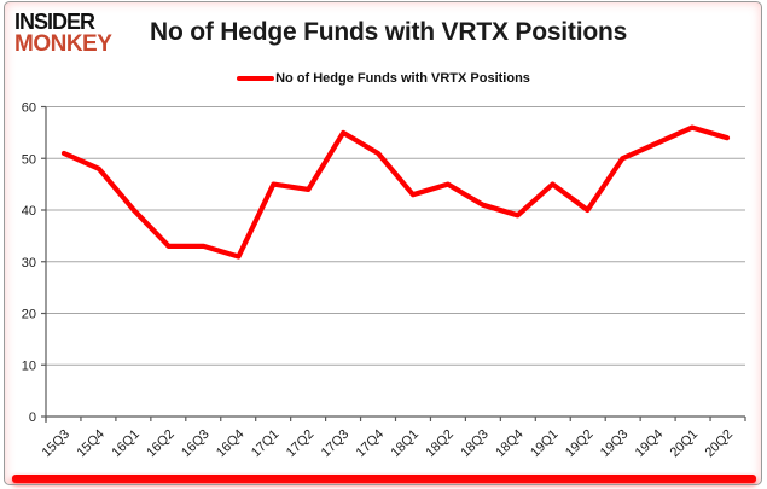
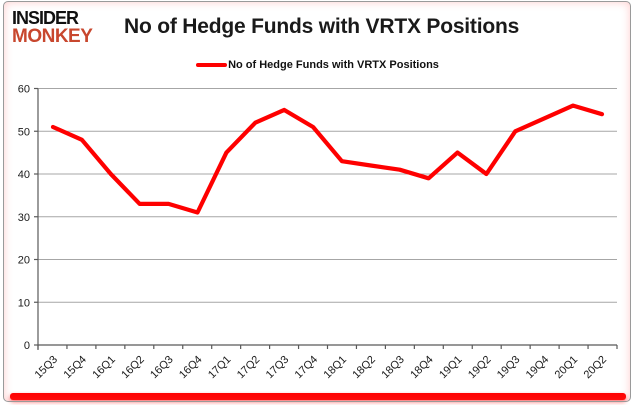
17Q2: 44 -> 52
18Q2: 45 -> 42
